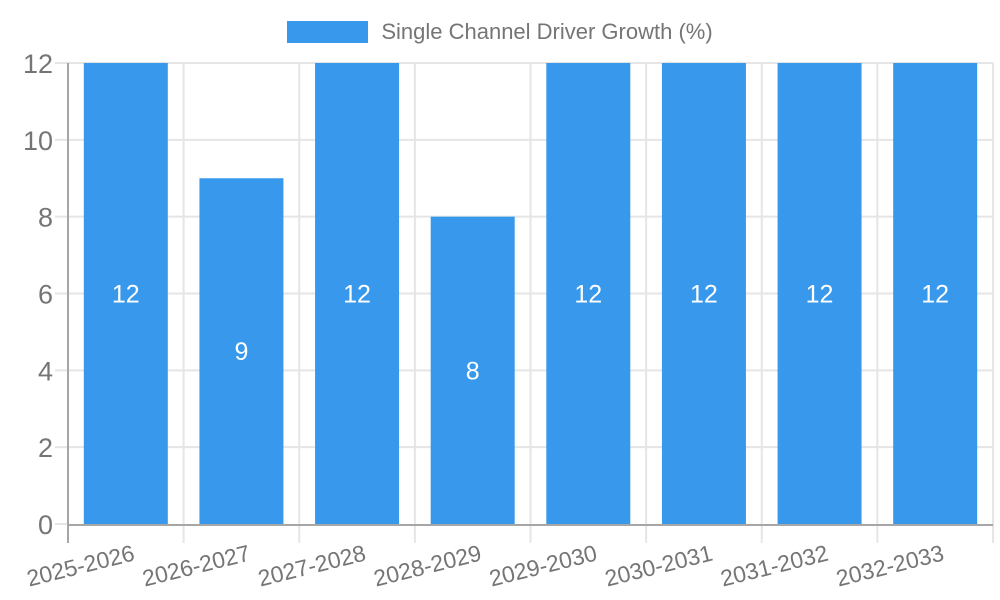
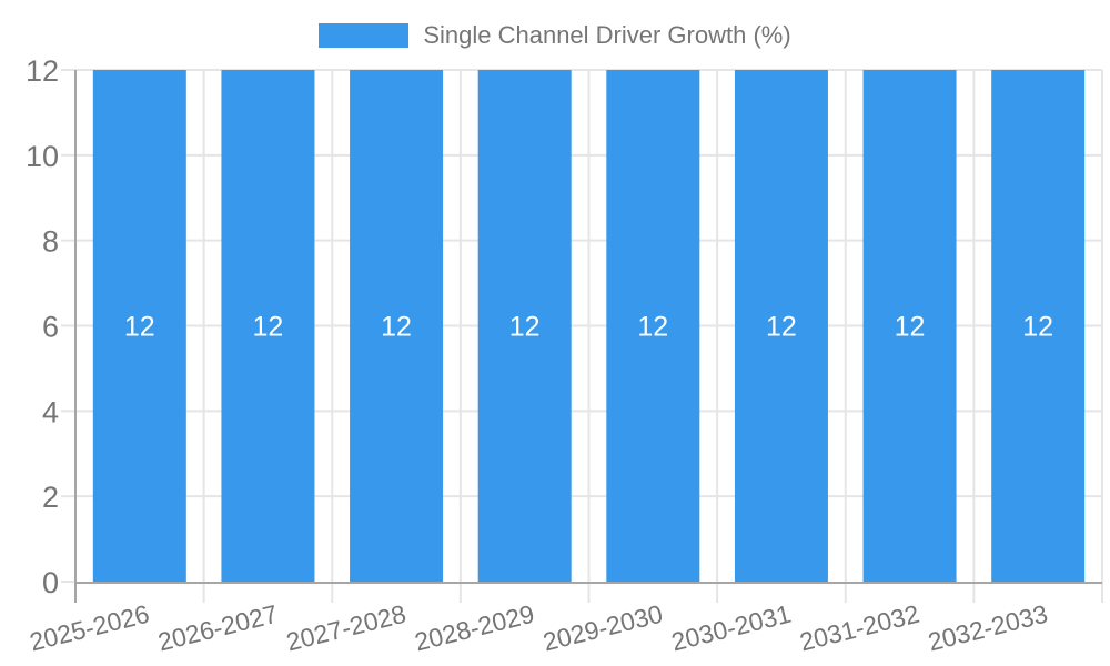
2026-2027: 9 -> 12
2028-2029: 8 -> 12
